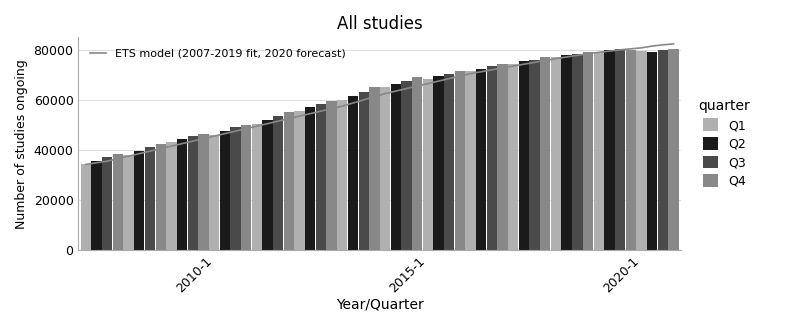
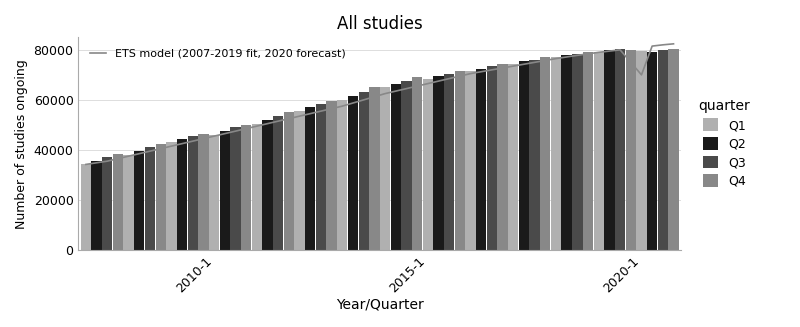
ETS model (2007-2019 fit, 2020 forecast)/2020-1: 80800 -> 70000
